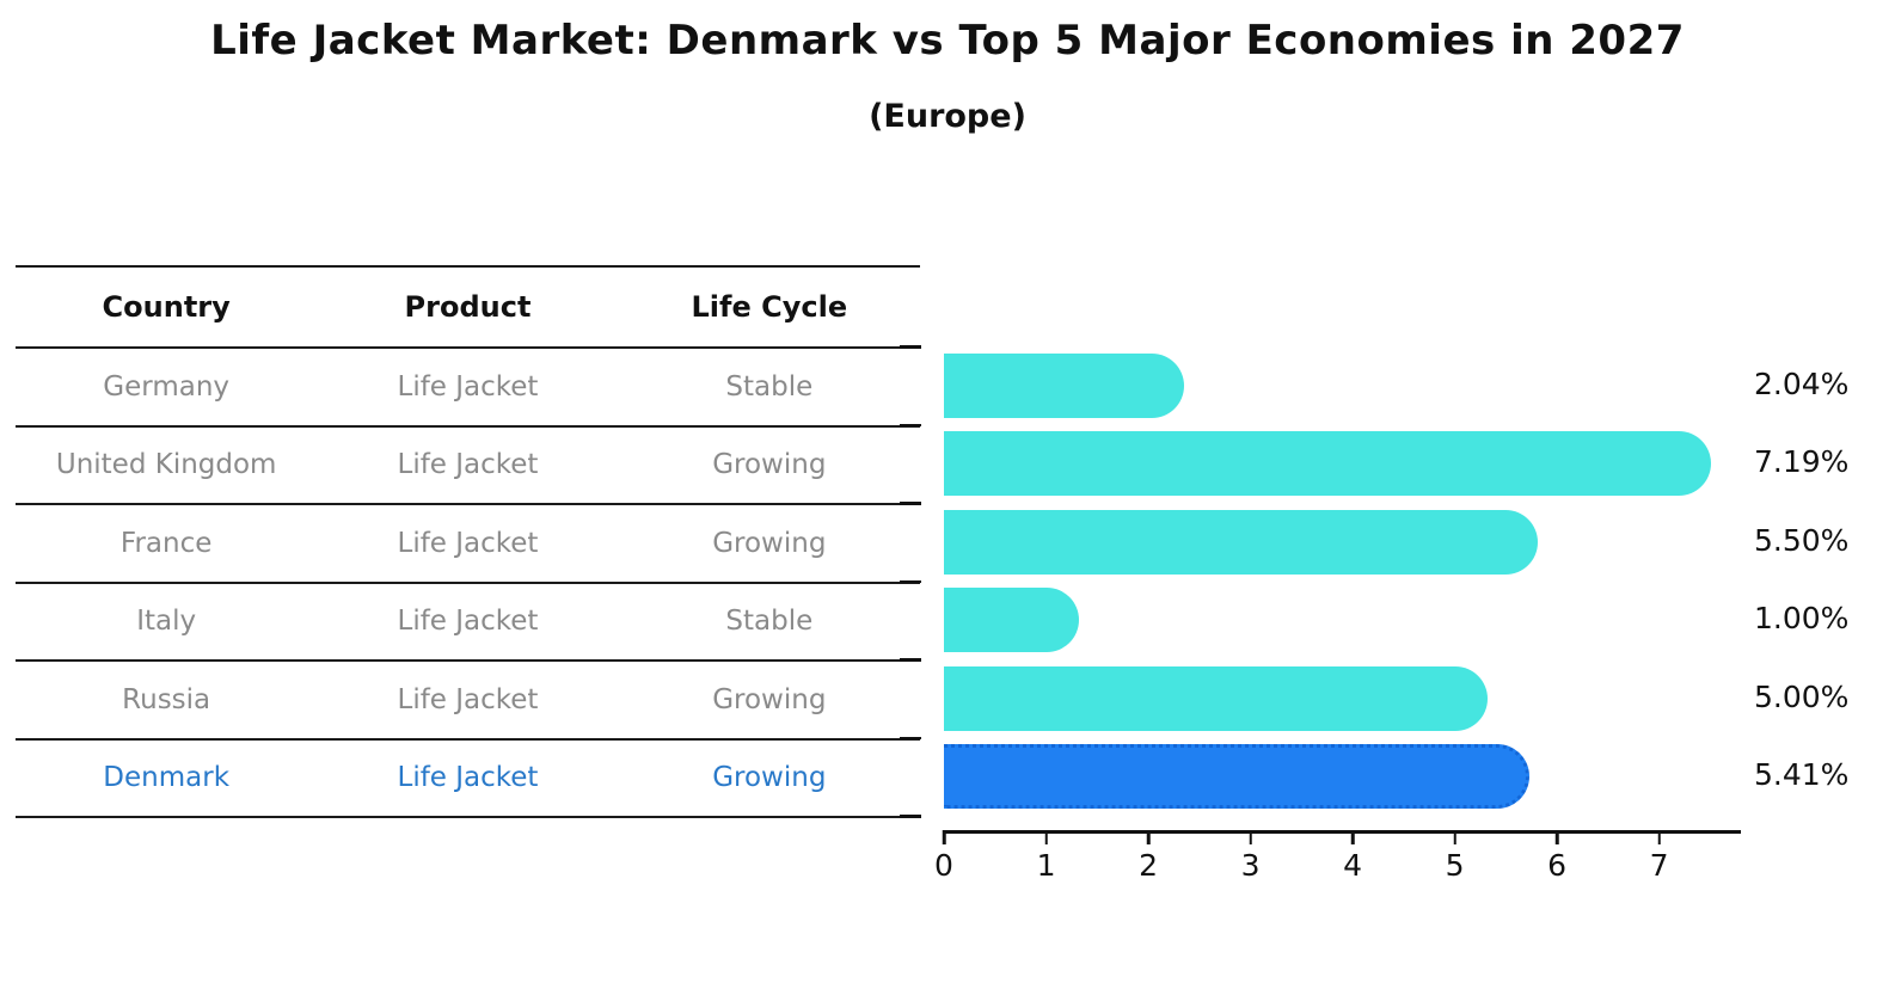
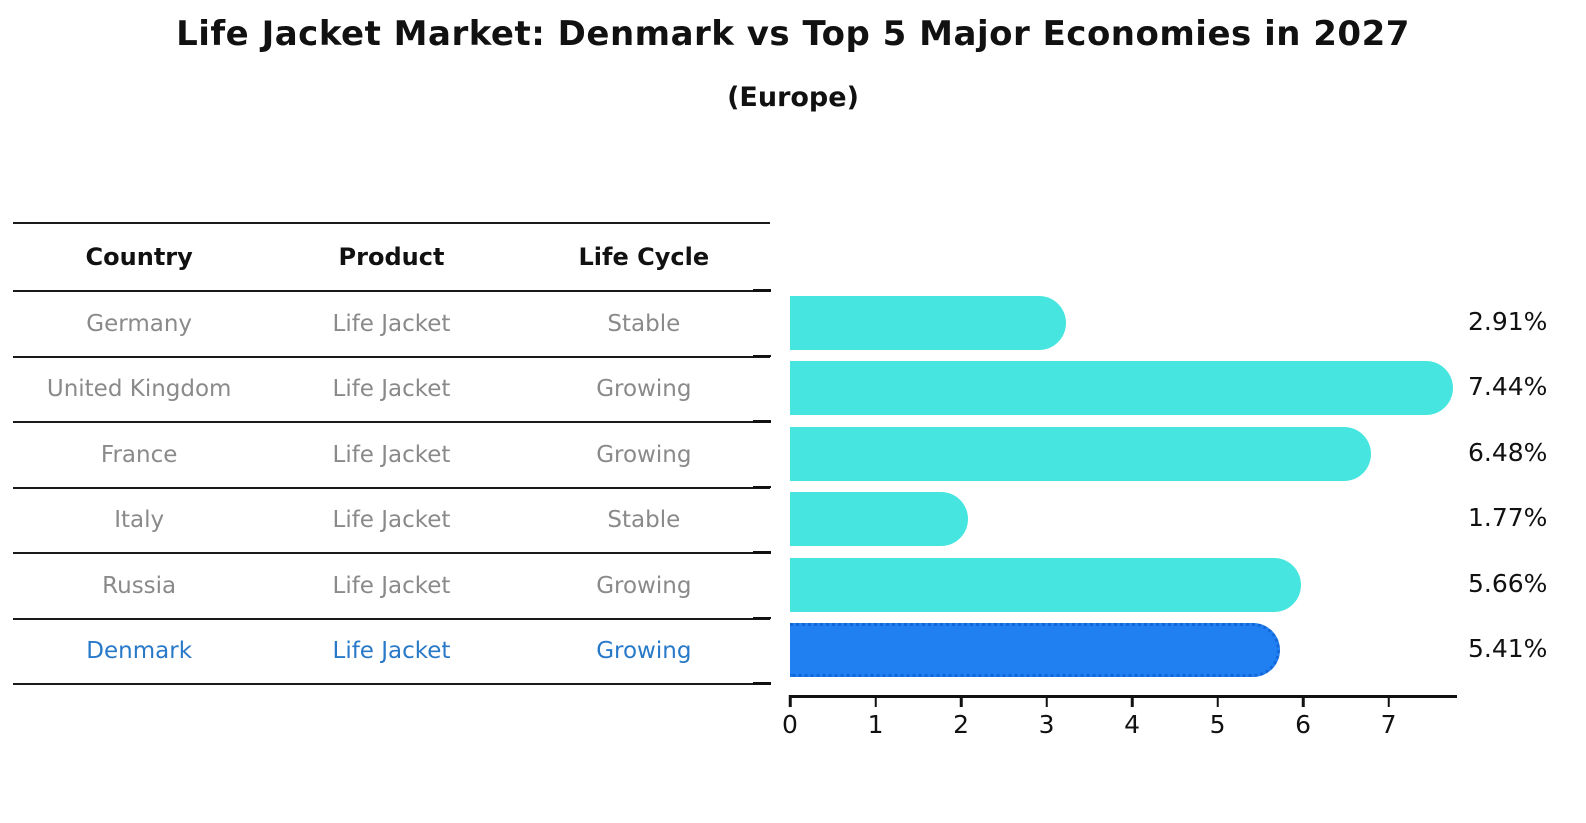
Germany: 2.04% -> 2.91%
United Kingdom: 7.19% -> 7.44%
France: 5.50% -> 6.48%
Italy: 1.00% -> 1.77%
Russia: 5.00% -> 5.66%
